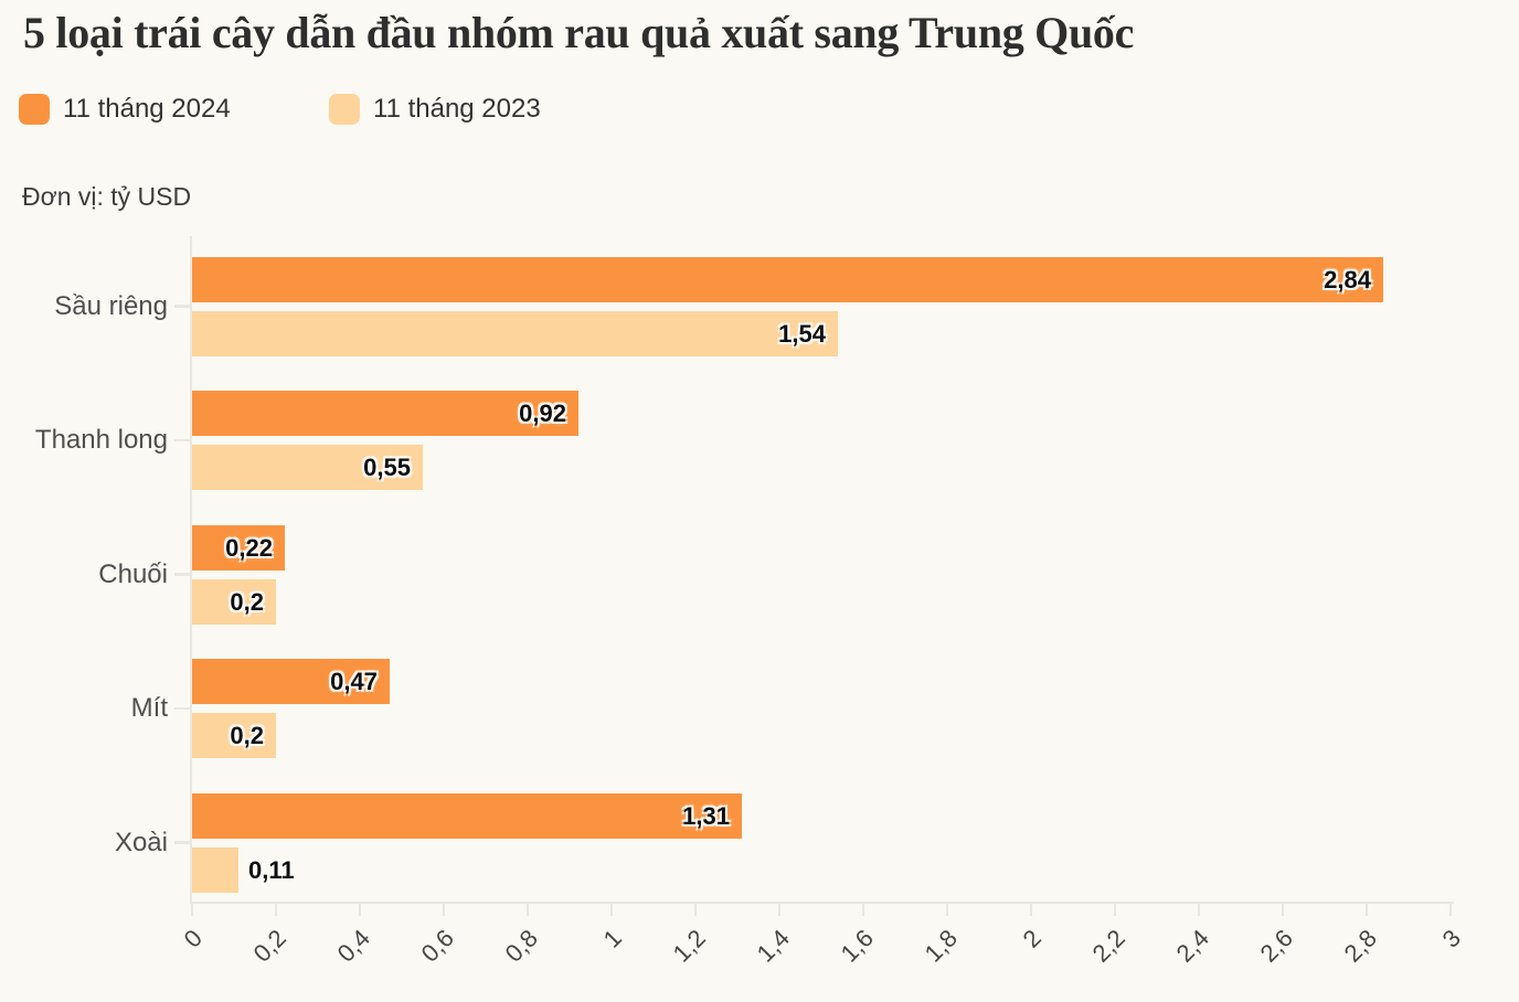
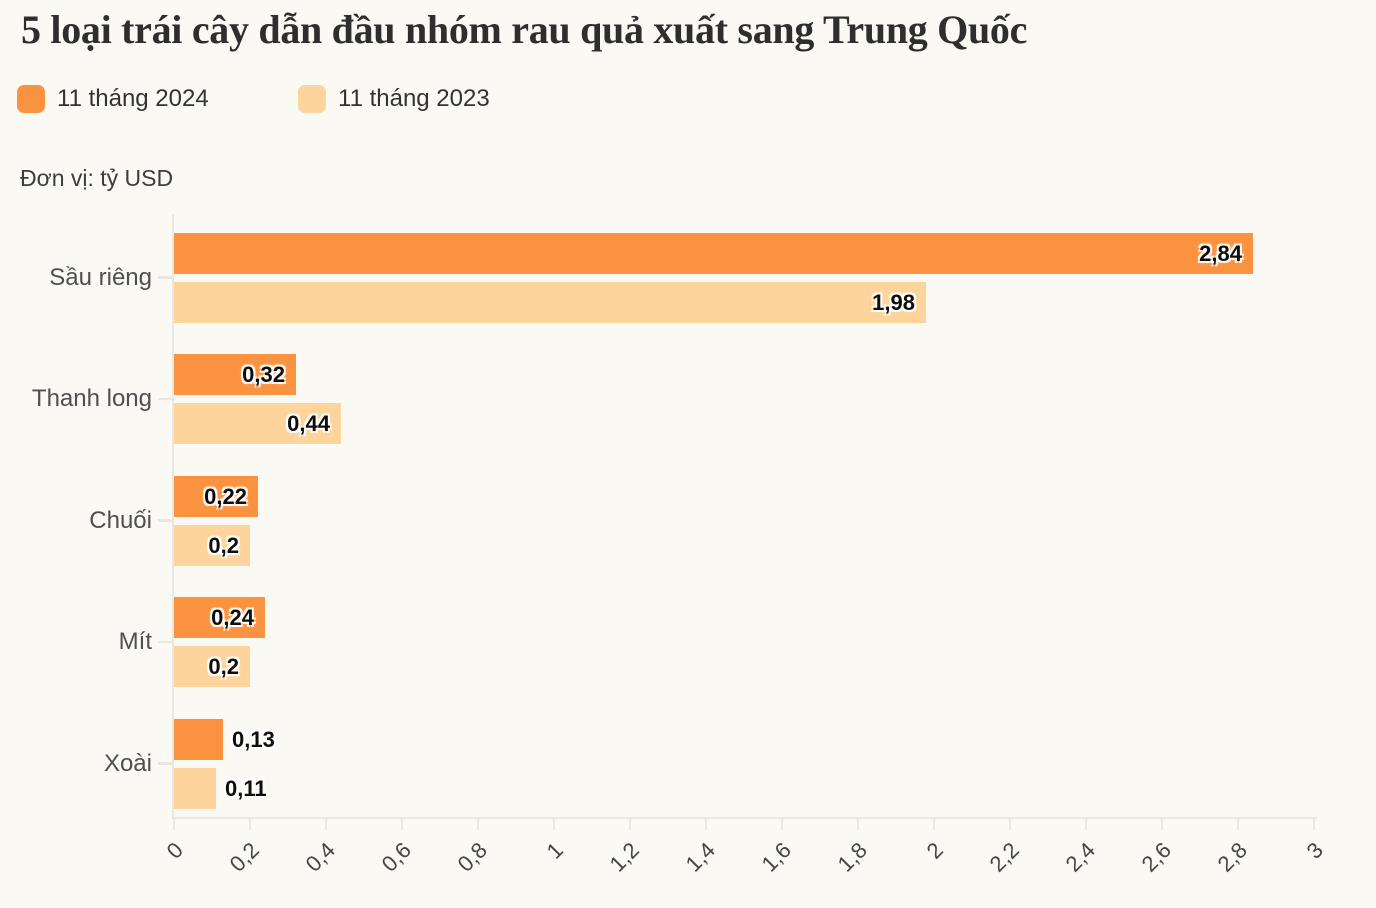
11 tháng 2023/Sầu riêng: 1,54 -> 1,98
11 tháng 2024/Thanh long: 0,92 -> 0,32
11 tháng 2023/Thanh long: 0,55 -> 0,44
11 tháng 2024/Mít: 0,47 -> 0,24
11 tháng 2024/Xoài: 1,31 -> 0,13
